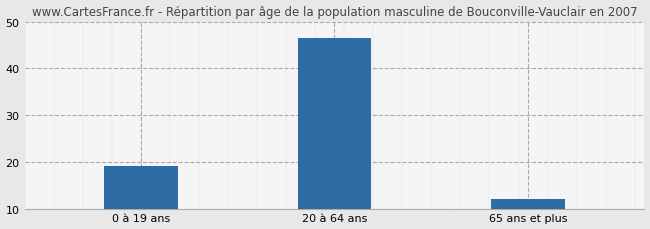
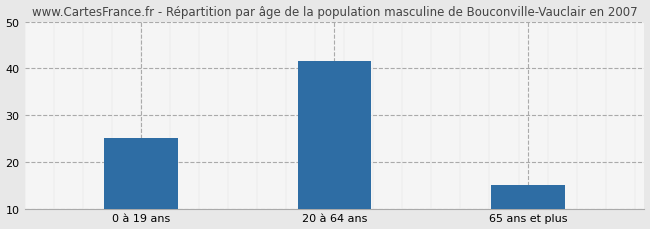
0 à 19 ans: 19.0 -> 25.0
20 à 64 ans: 46.5 -> 41.5
65 ans et plus: 12.0 -> 15.0
